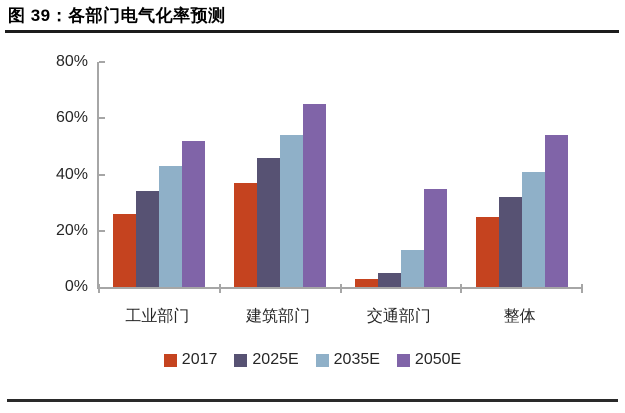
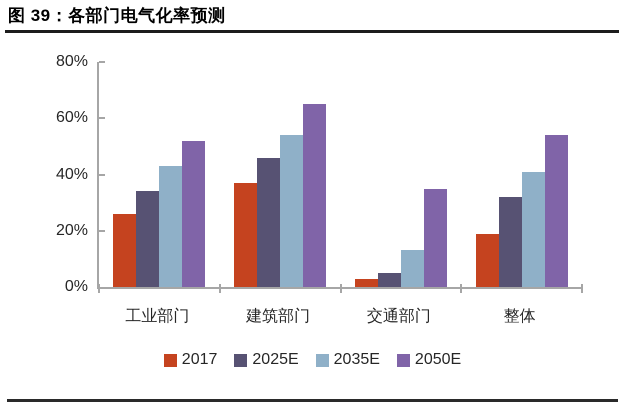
2017/整体: 25% -> 19%
